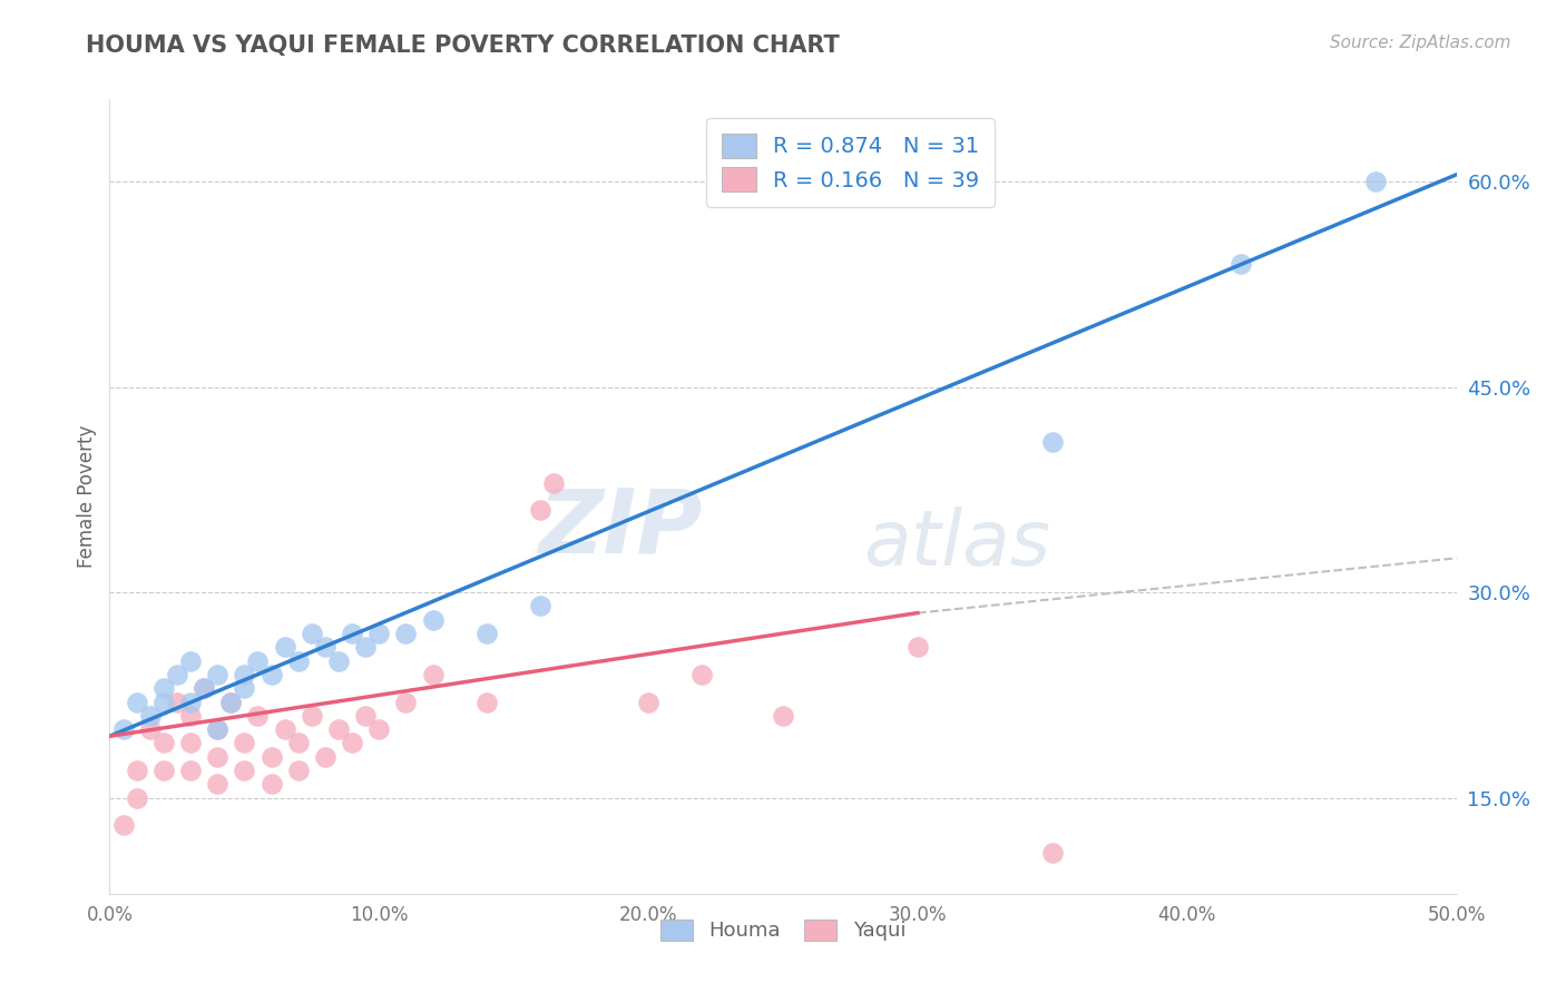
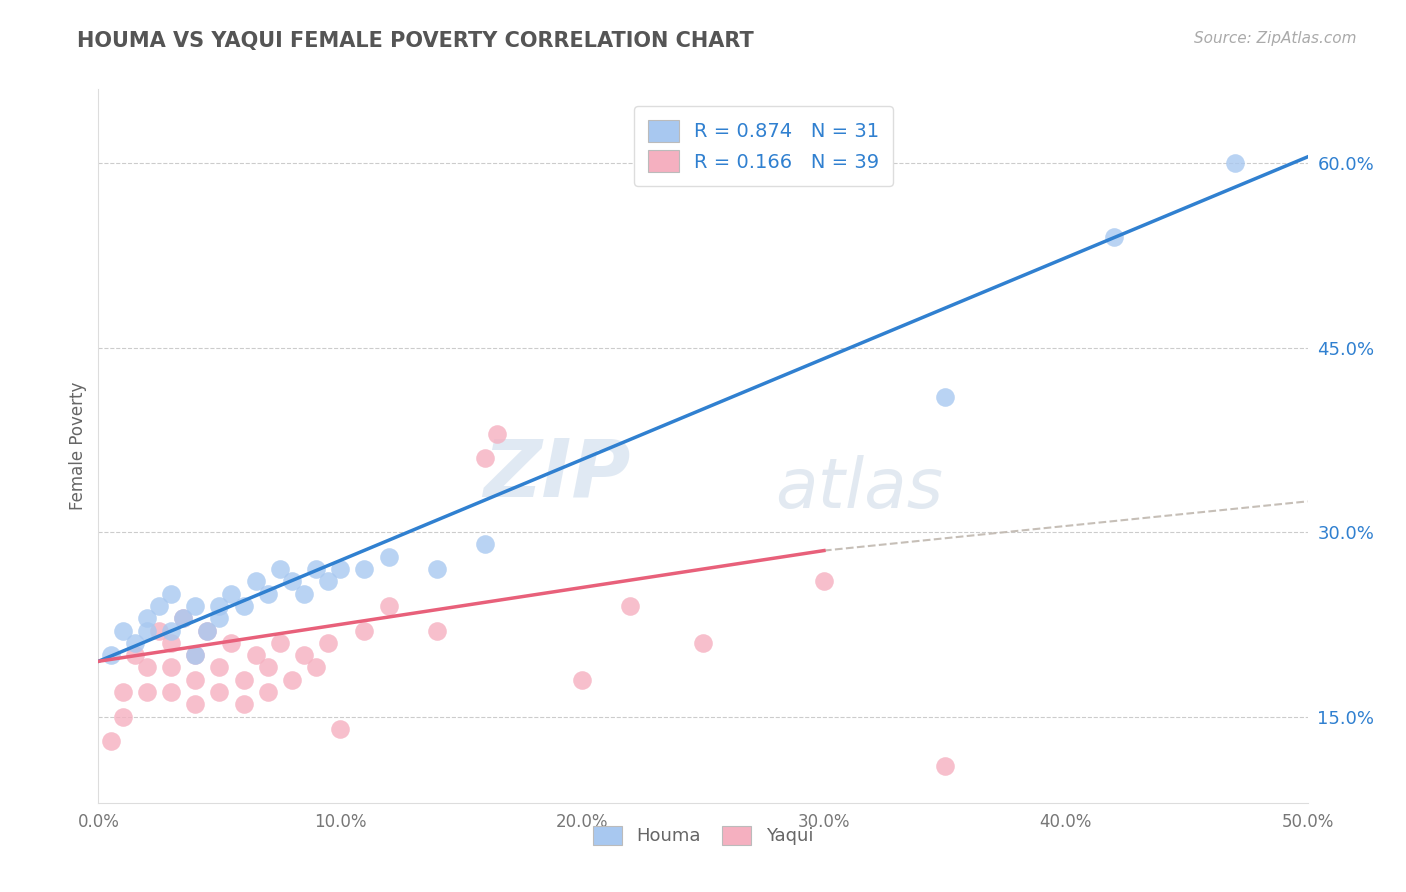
Yaqui/10.0%: 20% -> 14%
Yaqui/20.0%: 22% -> 18%
